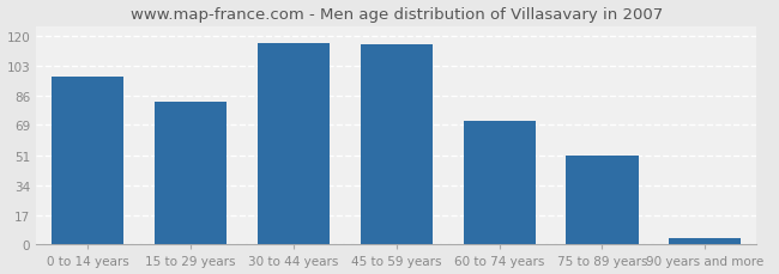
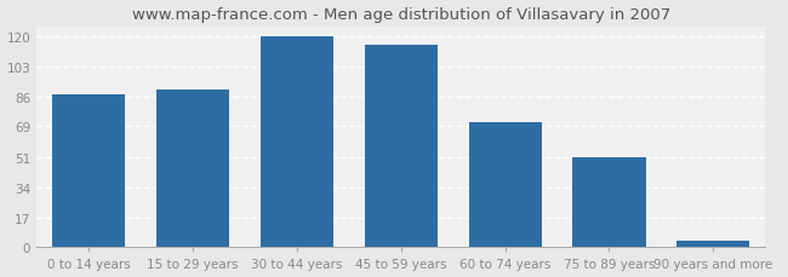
0 to 14 years: 97 -> 87
15 to 29 years: 82 -> 90
30 to 44 years: 116 -> 120
